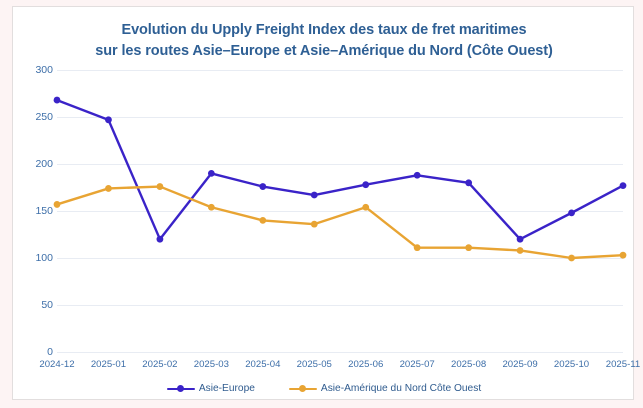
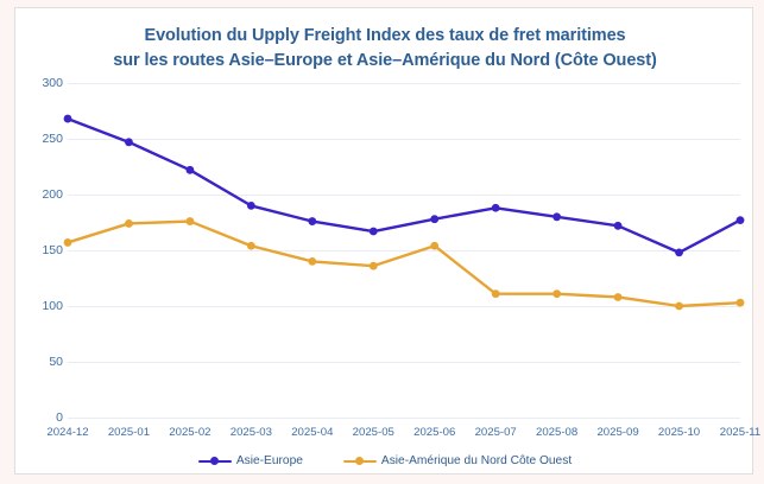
Asie-Europe/2025-02: 120 -> 220
Asie-Europe/2025-09: 120 -> 170
